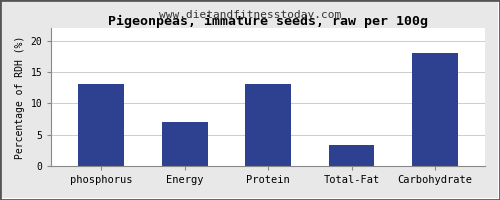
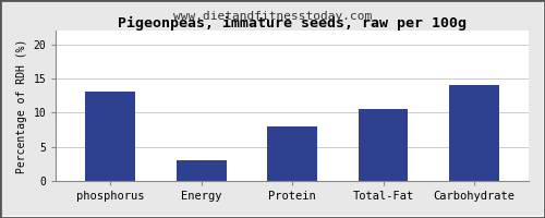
Energy: 7.0 -> 3.0
Protein: 13.0 -> 8.0
Total-Fat: 3.3 -> 10.6
Carbohydrate: 18.0 -> 14.0
